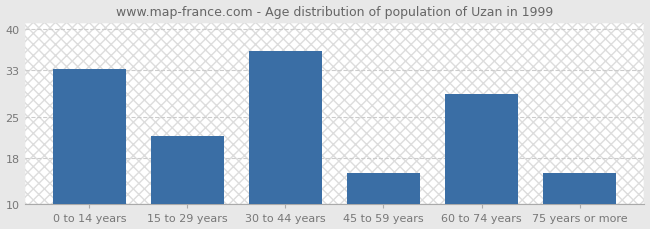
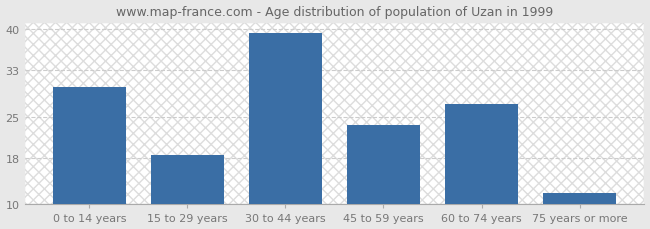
0 to 14 years: 33.2 -> 30.0
15 to 29 years: 21.6 -> 18.5
30 to 44 years: 36.2 -> 39.3
45 to 59 years: 15.4 -> 23.5
60 to 74 years: 28.8 -> 27.2
75 years or more: 15.4 -> 12.0
